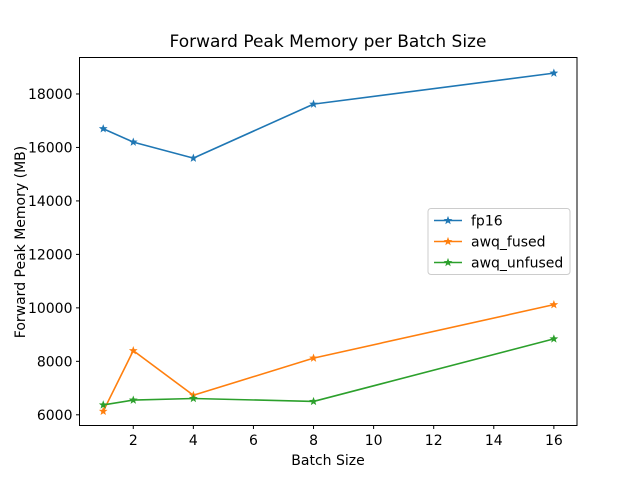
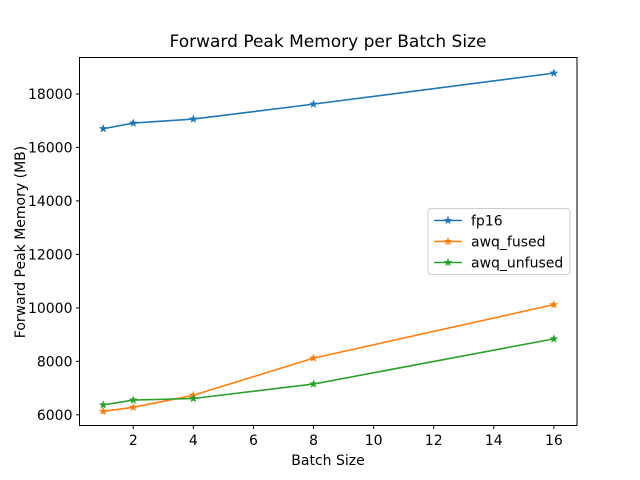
fp16/2: 16200 -> 16900
awq_fused/2: 8400 -> 6300
fp16/4: 15600 -> 17100
awq_unfused/8: 6500 -> 7200
